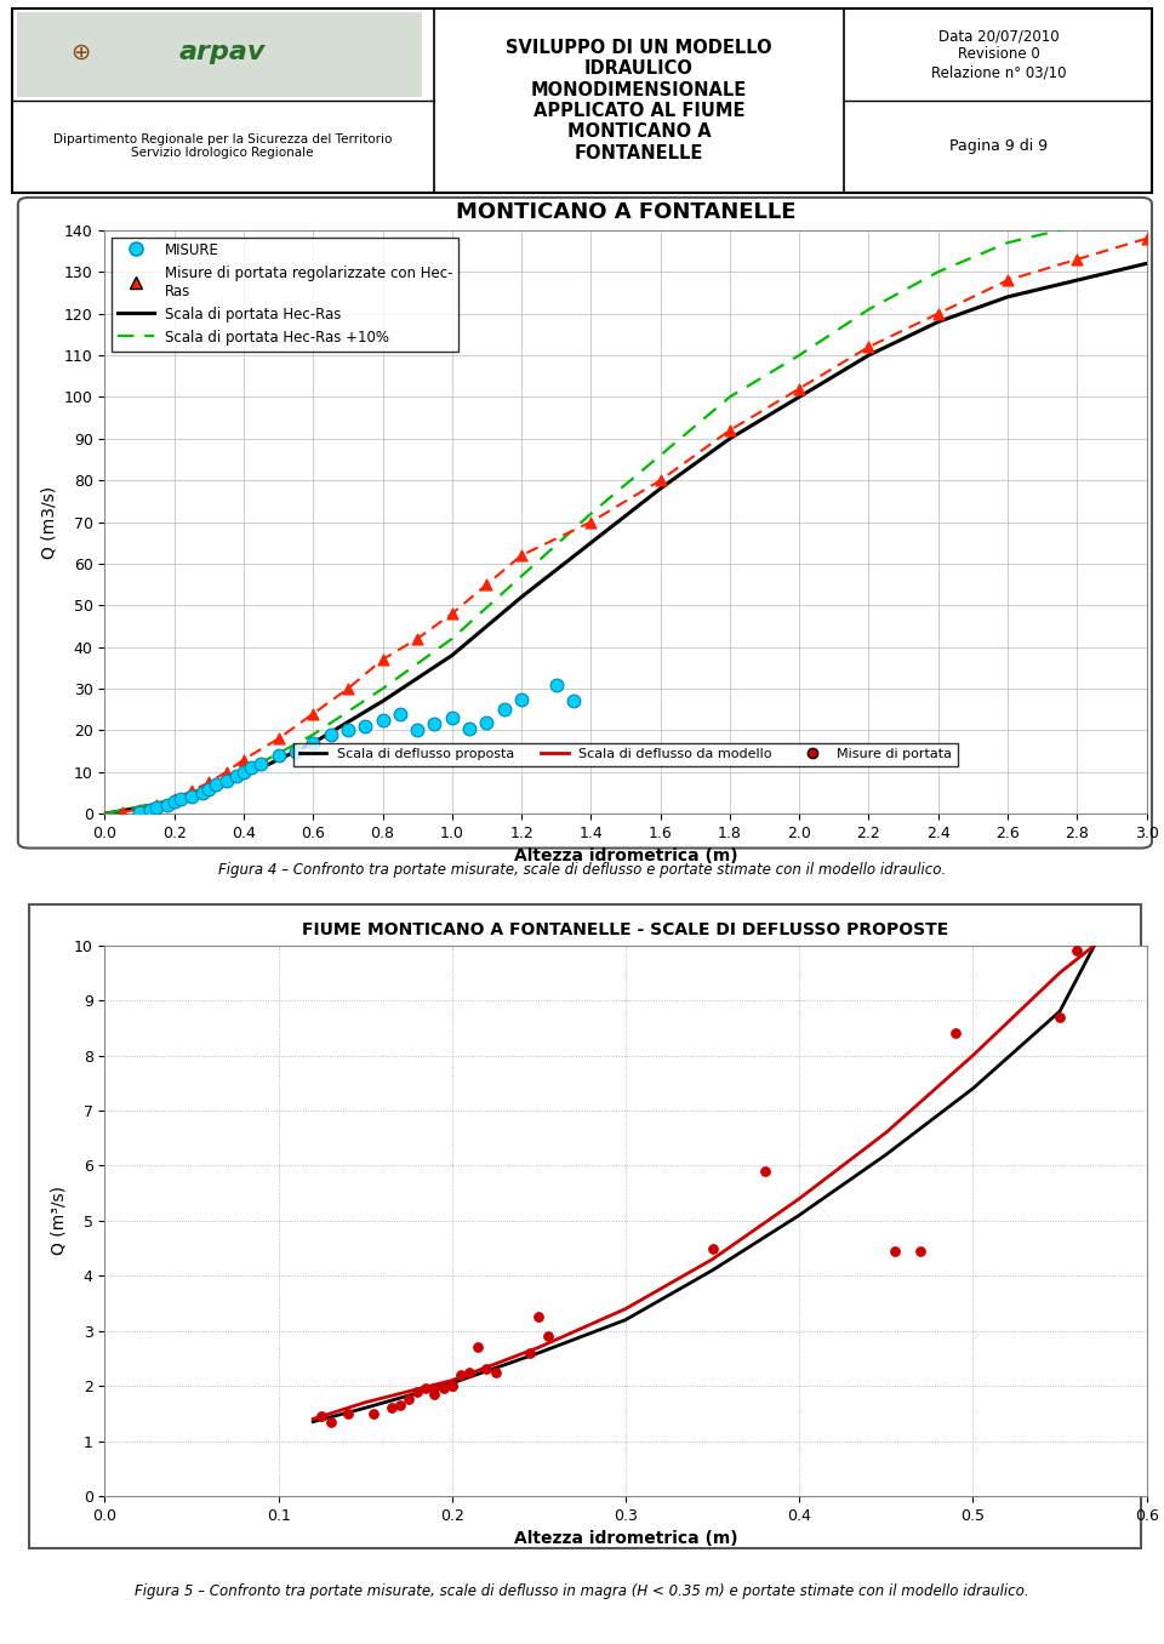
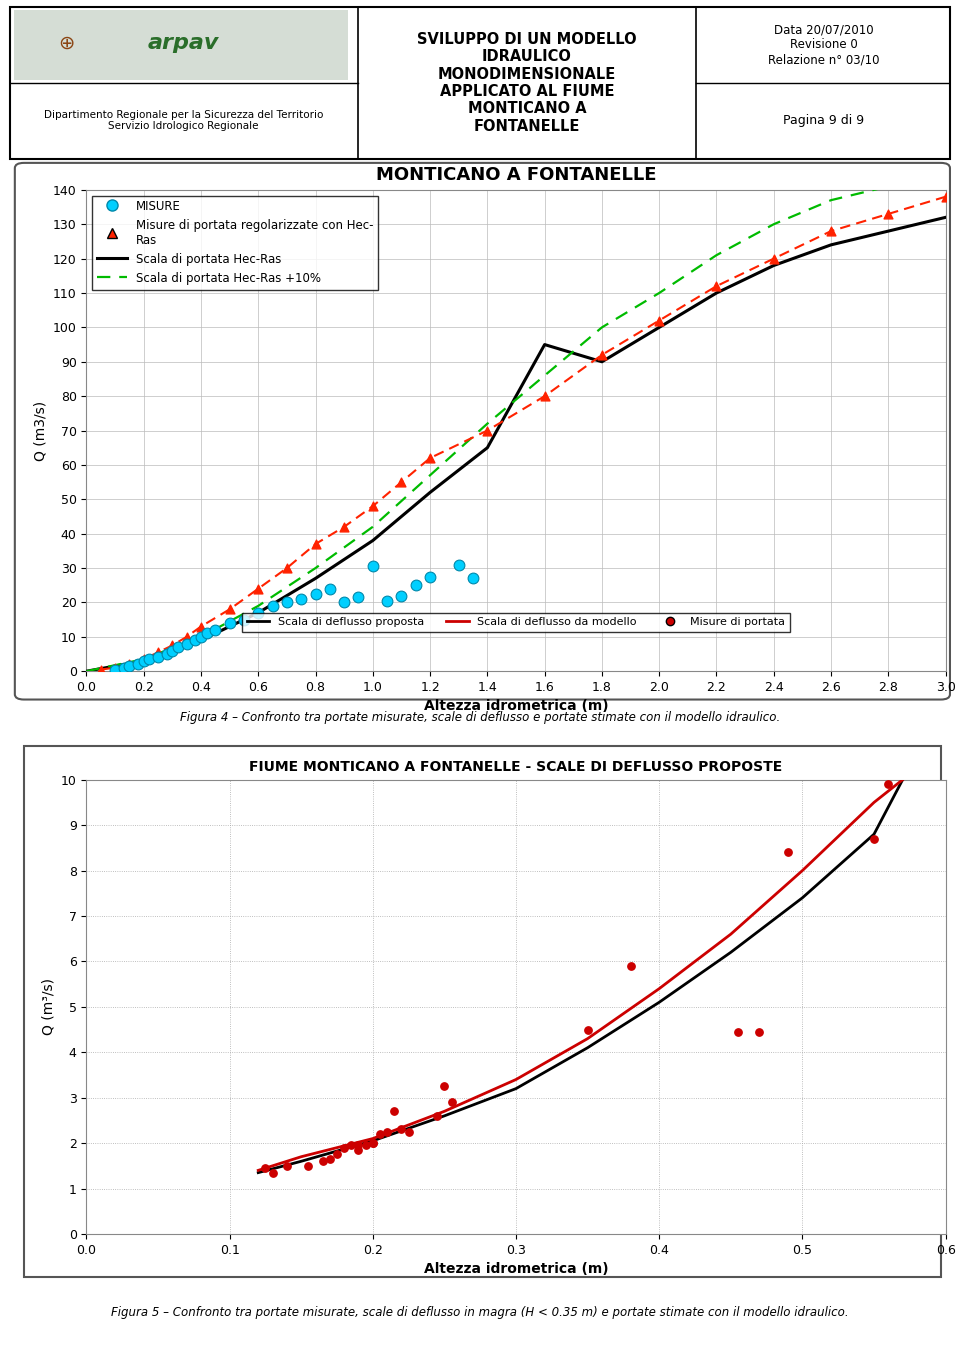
MONTICANO A FONTANELLE/MISURE/1.0: 23.0 -> 30.5
MONTICANO A FONTANELLE/Scala di portata Hec-Ras/1.6: 78 -> 95
